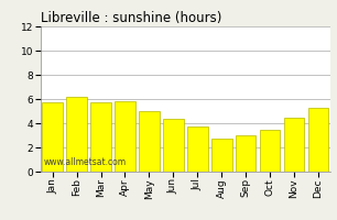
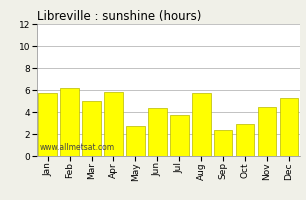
Mar: 5.7 -> 5.0
May: 5.0 -> 2.7
Aug: 2.7 -> 5.7
Sep: 3.0 -> 2.4
Oct: 3.5 -> 2.9
